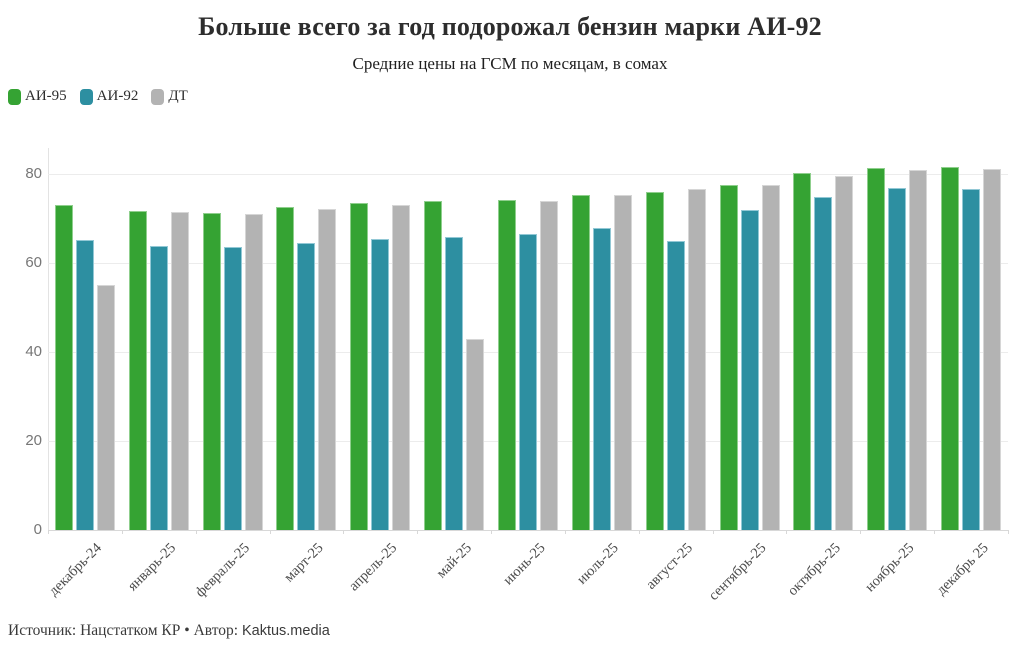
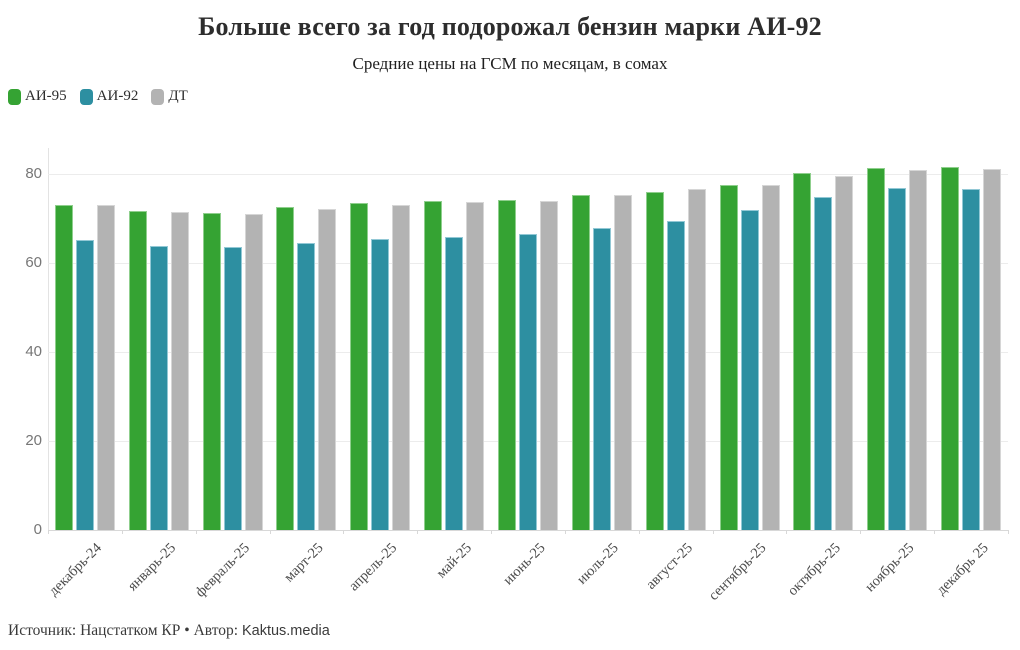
ДТ/декабрь-24: 55 -> 73
ДТ/май-25: 43 -> 74
АИ-92/август-25: 65 -> 69
